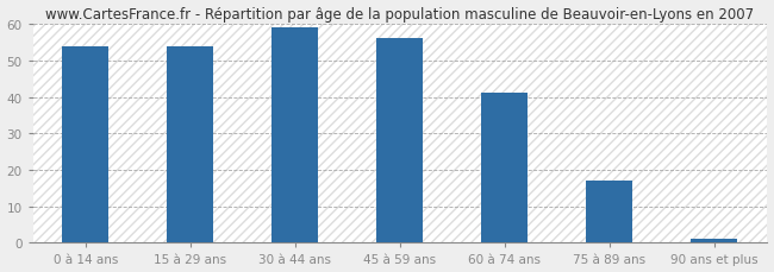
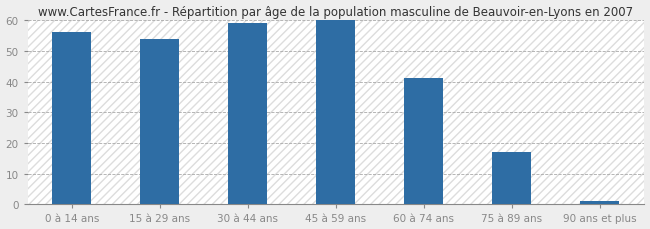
0 à 14 ans: 54 -> 56
45 à 59 ans: 56 -> 60
